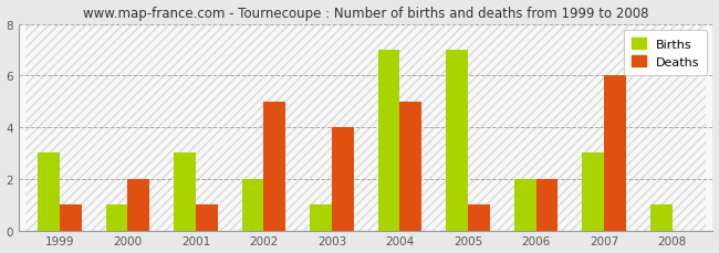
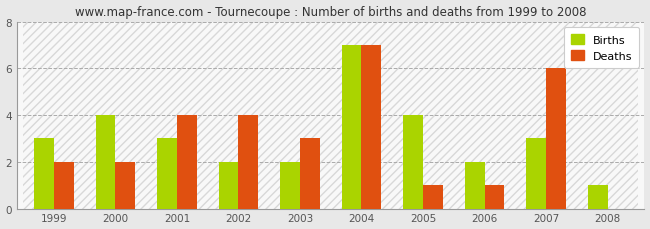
Deaths/1999: 1 -> 2
Births/2000: 1 -> 4
Deaths/2001: 1 -> 4
Deaths/2002: 5 -> 4
Births/2003: 1 -> 2
Deaths/2003: 4 -> 3
Deaths/2004: 5 -> 7
Births/2005: 7 -> 4
Deaths/2006: 2 -> 1
